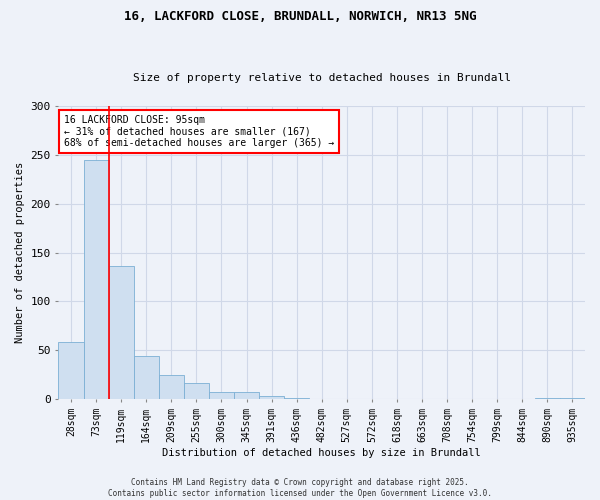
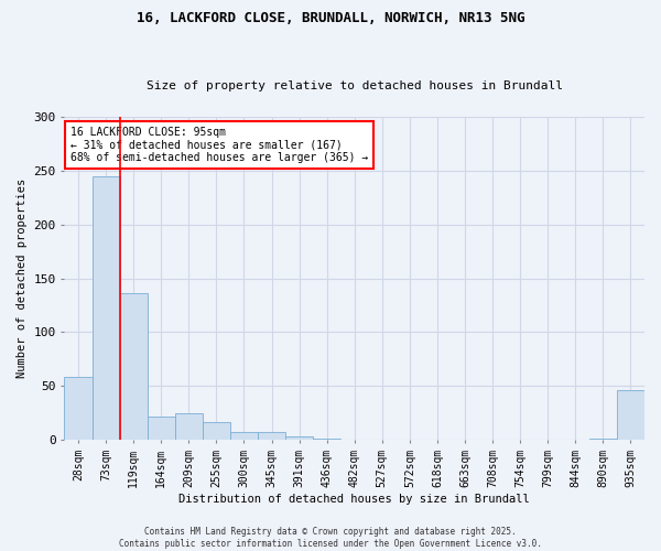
164sqm: 44 -> 22
935sqm: 1 -> 46
